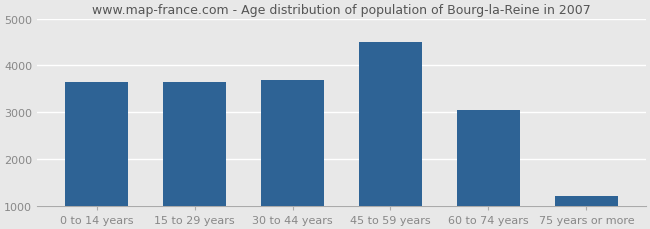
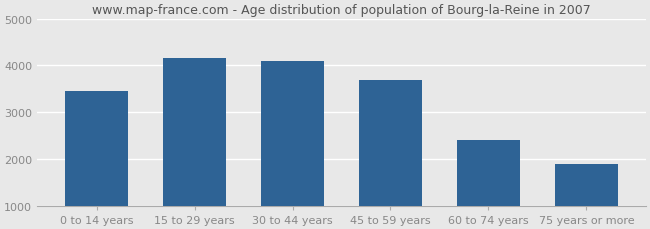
0 to 14 years: 3650 -> 3450
15 to 29 years: 3650 -> 4150
30 to 44 years: 3700 -> 4100
45 to 59 years: 4500 -> 3700
60 to 74 years: 3050 -> 2400
75 years or more: 1200 -> 1900
